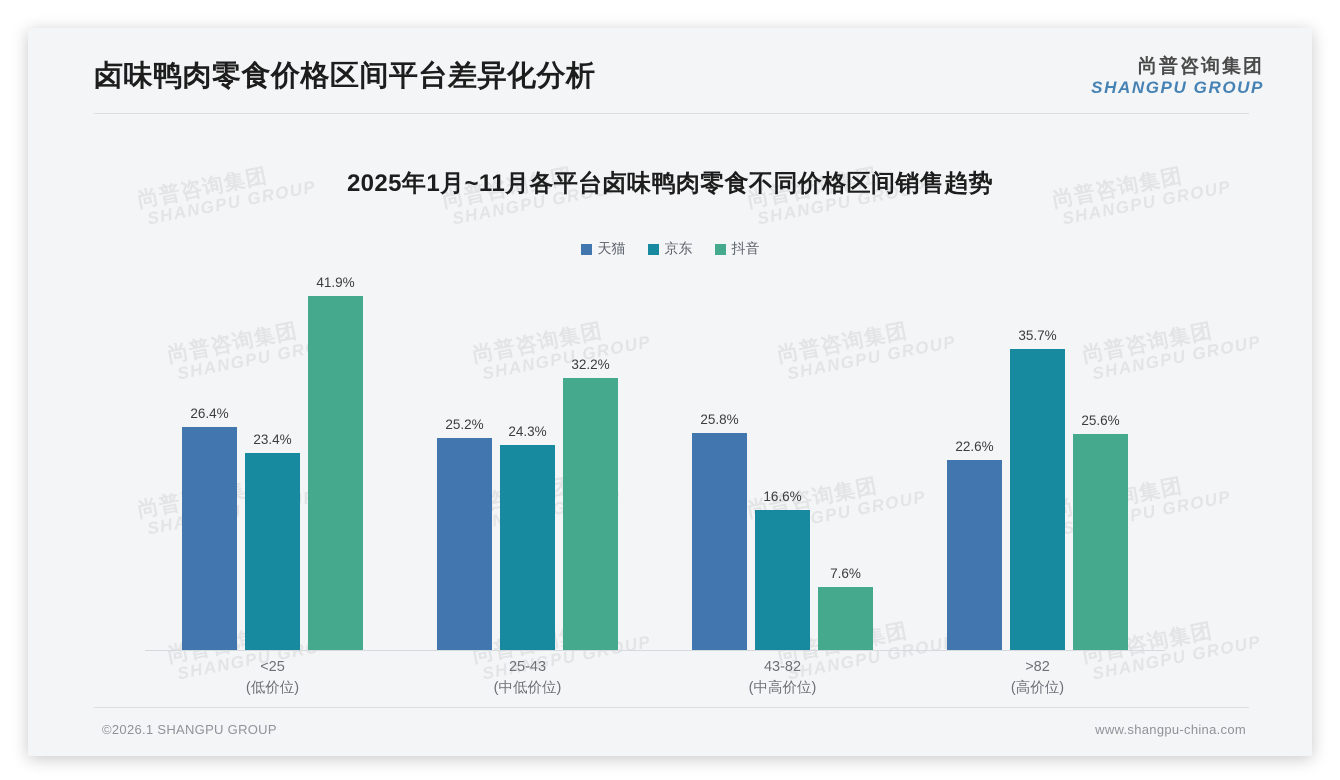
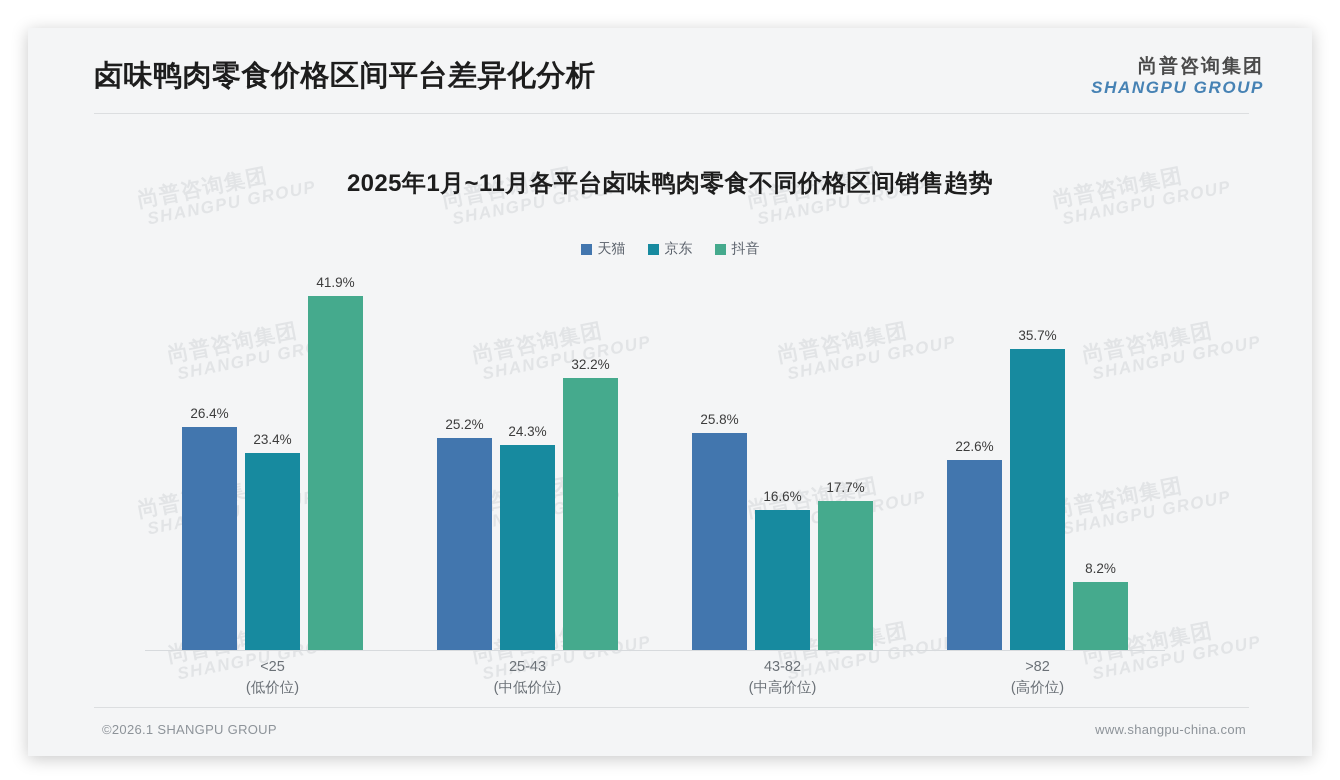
抖音/43-82: 7.6% -> 17.7%
抖音/>82: 25.6% -> 8.2%
